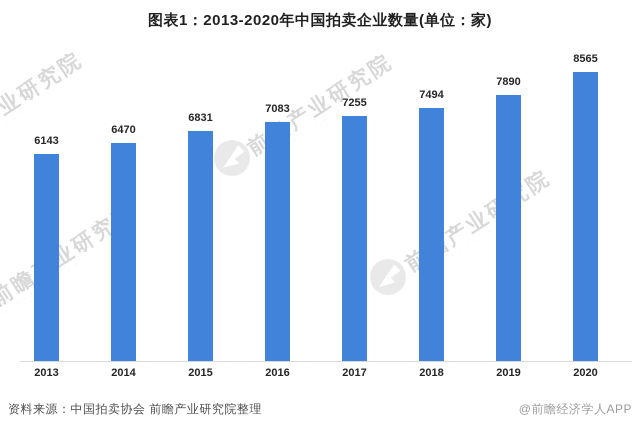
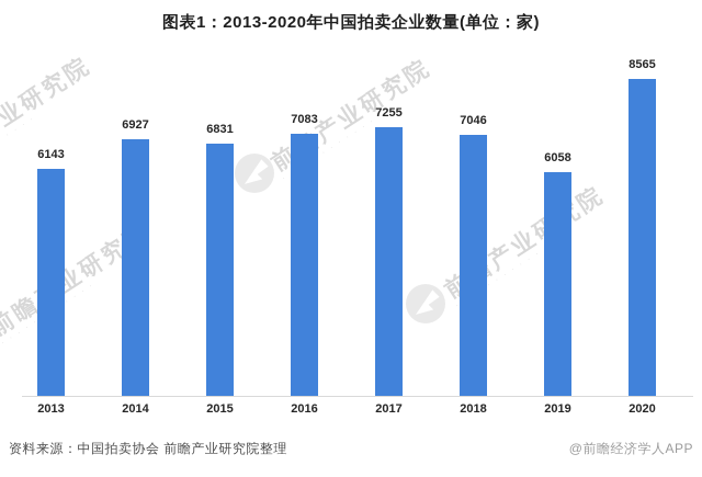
2014: 6470 -> 6927
2018: 7494 -> 7046
2019: 7890 -> 6058
